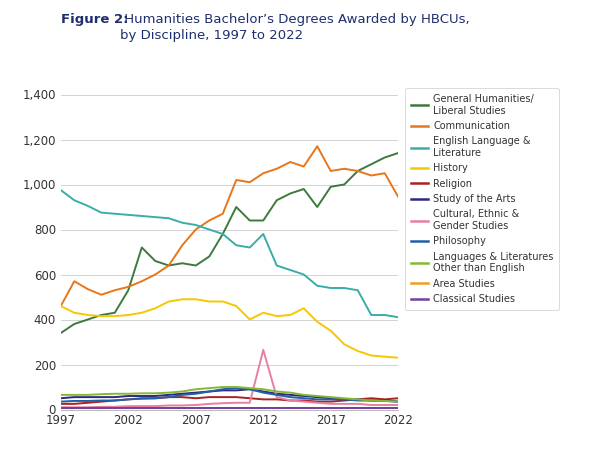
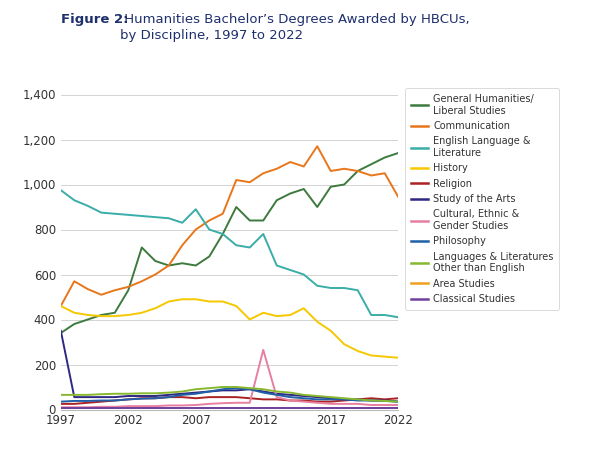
Study of the Arts/1997: 50 -> 350
English Language & Literature/2007: 820 -> 890
